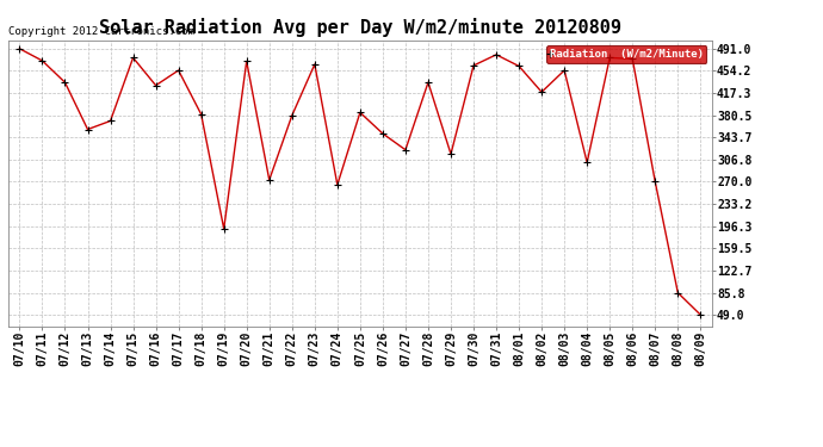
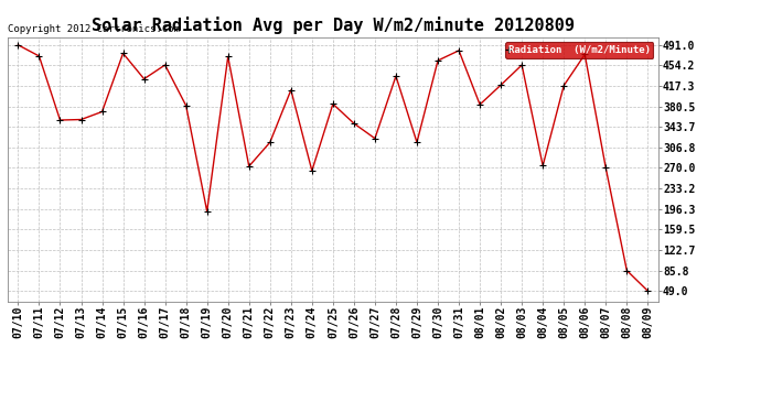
07/12: 435 -> 356
07/22: 380 -> 316
07/23: 465 -> 410
08/01: 462 -> 384
08/04: 302 -> 274
08/05: 476 -> 418
